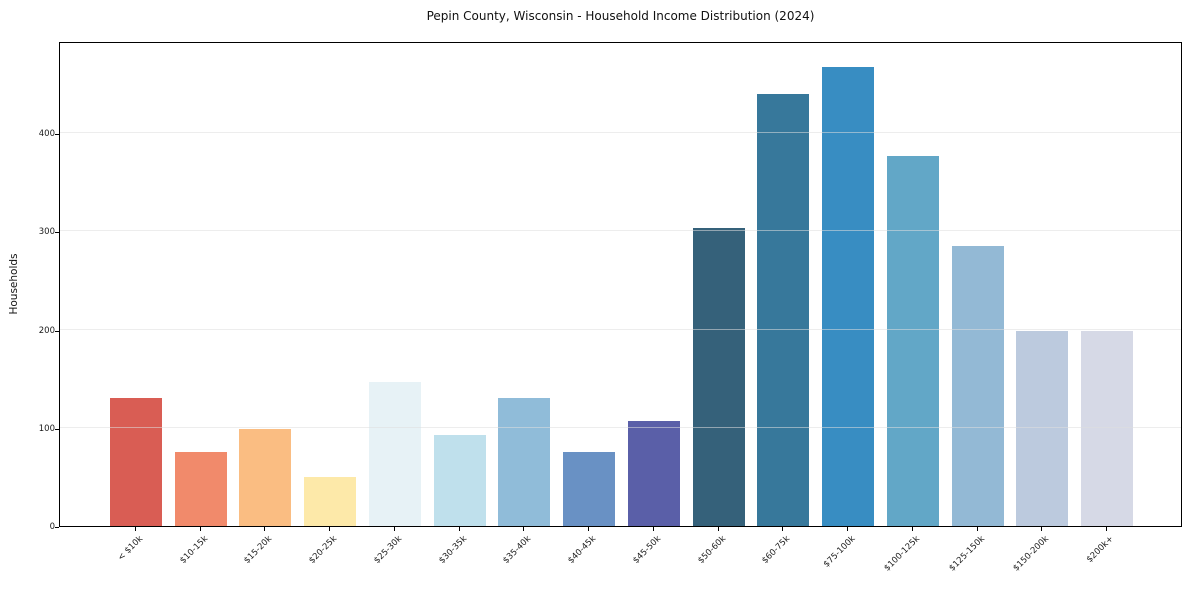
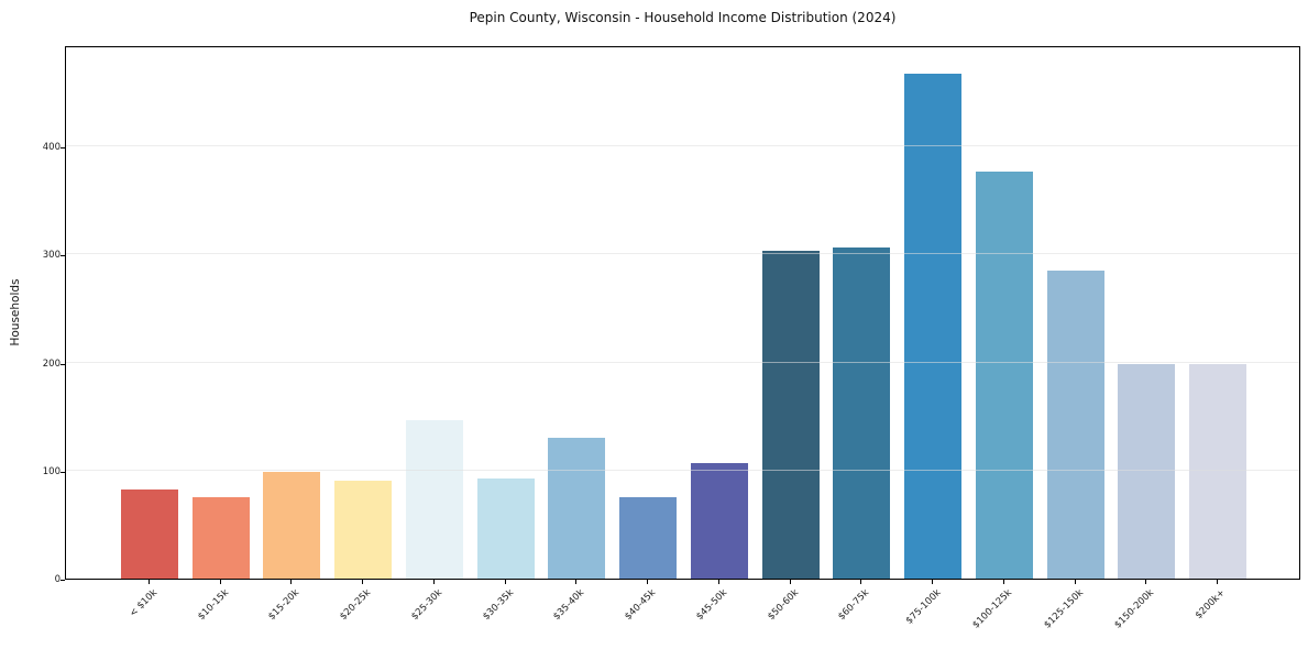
< $10k: 130 -> 80
$20-25k: 50 -> 90
$60-75k: 440 -> 310
